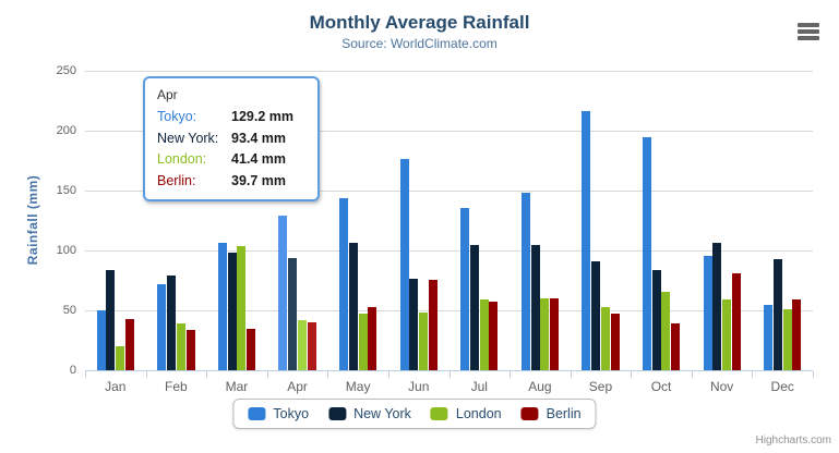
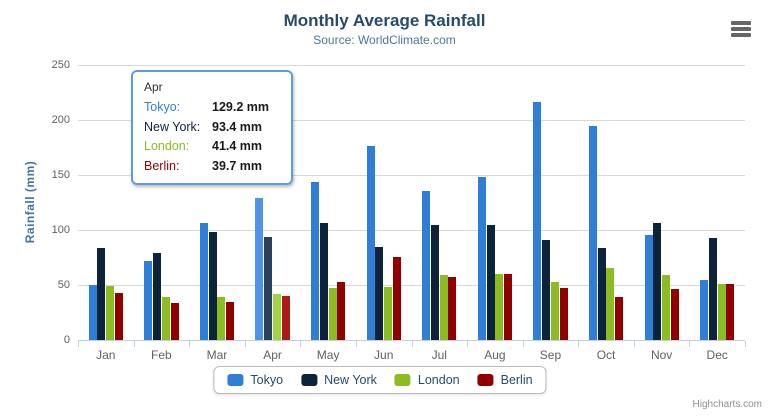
London/Jan: 20 -> 49
London/Mar: 104 -> 39
New York/Jun: 76 -> 84
Berlin/Nov: 81 -> 47
Berlin/Dec: 59 -> 51
